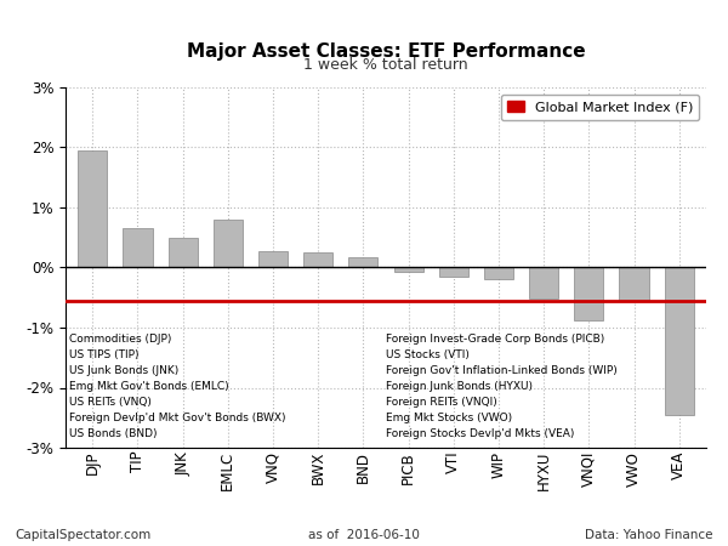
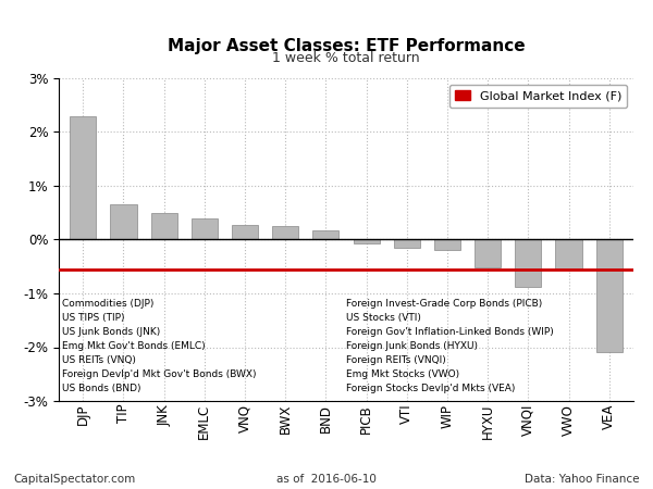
DJP: 1.95% -> 2.30%
EMLC: 0.80% -> 0.40%
VEA: -2.45% -> -2.10%
